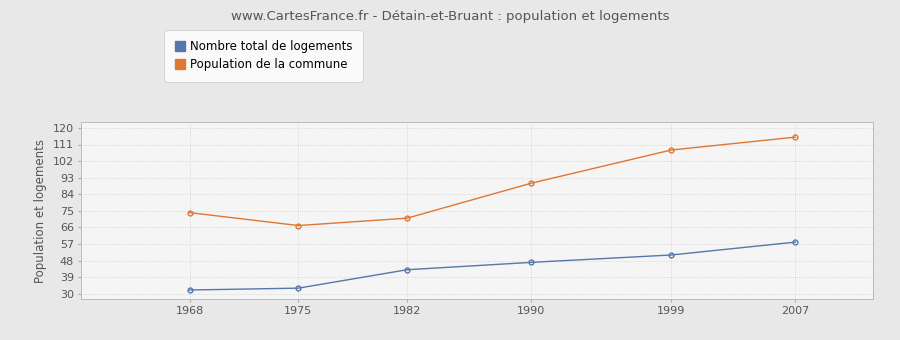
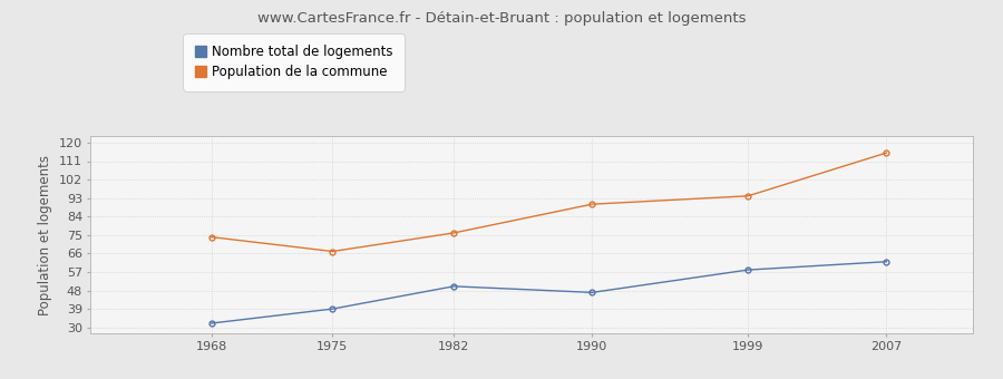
Nombre total de logements/1975: 33 -> 39
Nombre total de logements/1982: 43 -> 50
Population de la commune/1982: 71 -> 76
Nombre total de logements/1999: 51 -> 58
Population de la commune/1999: 108 -> 94
Nombre total de logements/2007: 58 -> 62
